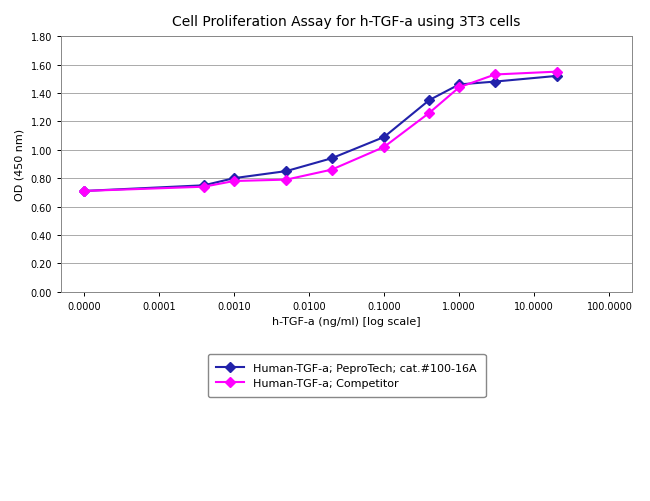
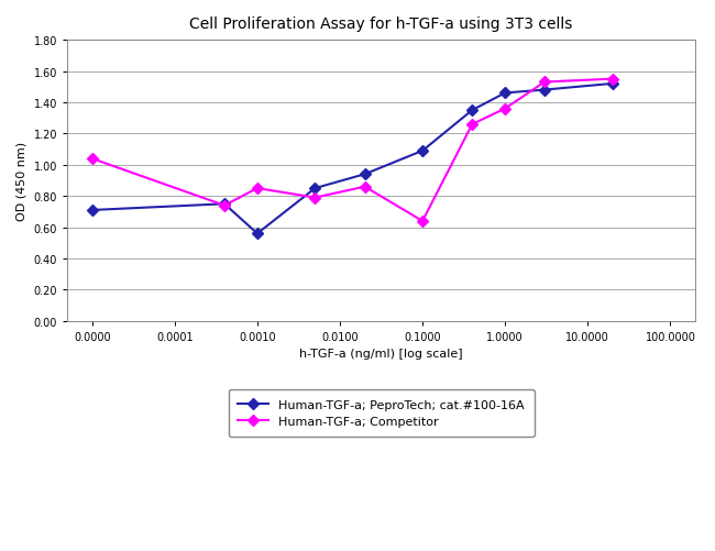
Human-TGF-a; Competitor/0.0000: 0.71 -> 1.04
Human-TGF-a; PeproTech; cat.#100-16A/0.0010: 0.80 -> 0.56
Human-TGF-a; Competitor/0.0010: 0.78 -> 0.85
Human-TGF-a; Competitor/0.1000: 1.02 -> 0.64
Human-TGF-a; Competitor/1.0000: 1.44 -> 1.36
